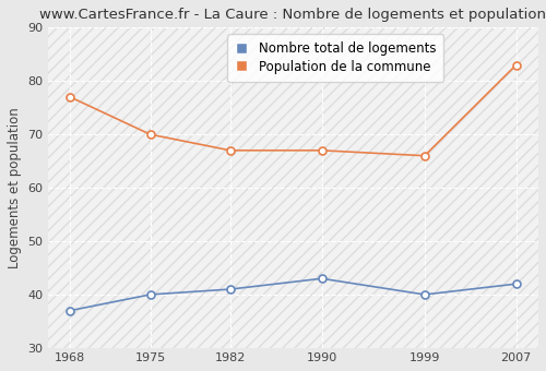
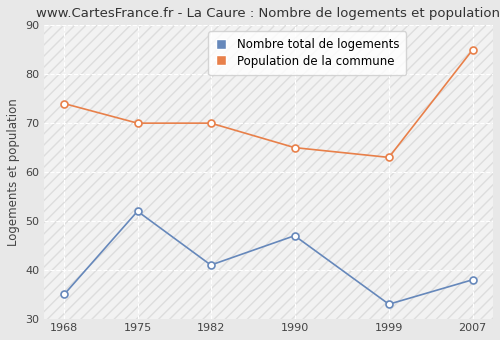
Nombre total de logements/1968: 37 -> 35
Population de la commune/1968: 77 -> 74
Nombre total de logements/1975: 40 -> 52
Population de la commune/1982: 67 -> 70
Nombre total de logements/1990: 43 -> 47
Population de la commune/1990: 67 -> 65
Nombre total de logements/1999: 40 -> 33
Population de la commune/1999: 66 -> 63
Nombre total de logements/2007: 42 -> 38
Population de la commune/2007: 83 -> 85
